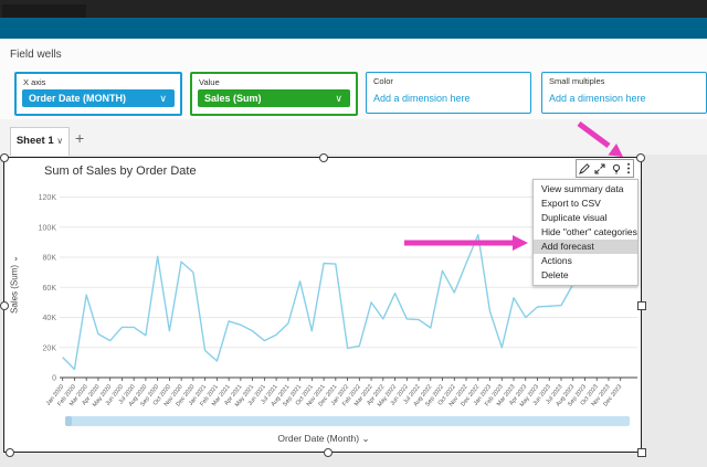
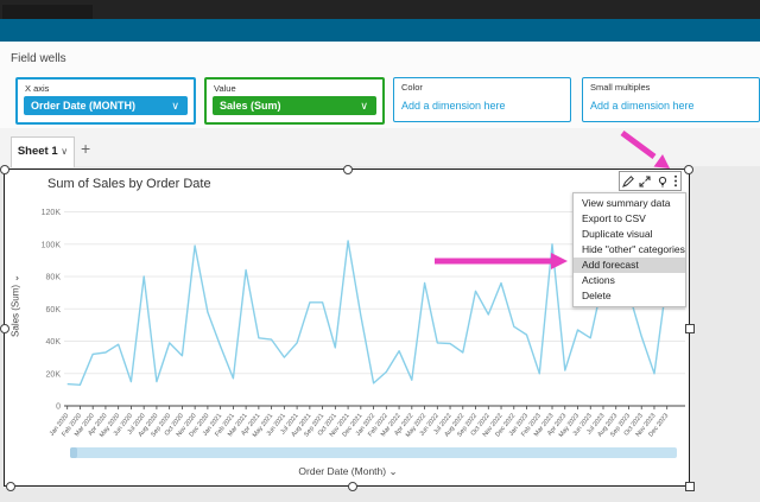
Feb 2020: 6K -> 13K
Mar 2020: 55K -> 32K
Apr 2020: 29K -> 33K
May 2020: 24K -> 38K
Jun 2020: 34K -> 15K
Jul 2020: 34K -> 80K
Aug 2020: 28K -> 15K
Sep 2020: 80K -> 39K
Nov 2020: 77K -> 99K
Dec 2020: 70K -> 58K
Jan 2021: 18K -> 37K
Feb 2021: 11K -> 17K
Mar 2021: 38K -> 84K
Apr 2021: 35K -> 42K
May 2021: 31K -> 41K
Jun 2021: 24K -> 30K
Jul 2021: 28K -> 39K
Aug 2021: 36K -> 64K
Oct 2021: 31K -> 36K
Nov 2021: 76K -> 102K
Dec 2021: 76K -> 56K
Jan 2022: 20K -> 14K
Mar 2022: 50K -> 34K
Apr 2022: 39K -> 16K
May 2022: 56K -> 76K
Dec 2022: 95K -> 49K
Mar 2023: 53K -> 100K
Apr 2023: 40K -> 22K
Jun 2023: 48K -> 42K
Jul 2023: 48K -> 78K
Aug 2023: 62K -> 67K
Oct 2023: 74K -> 43K
Nov 2023: 68K -> 20K
